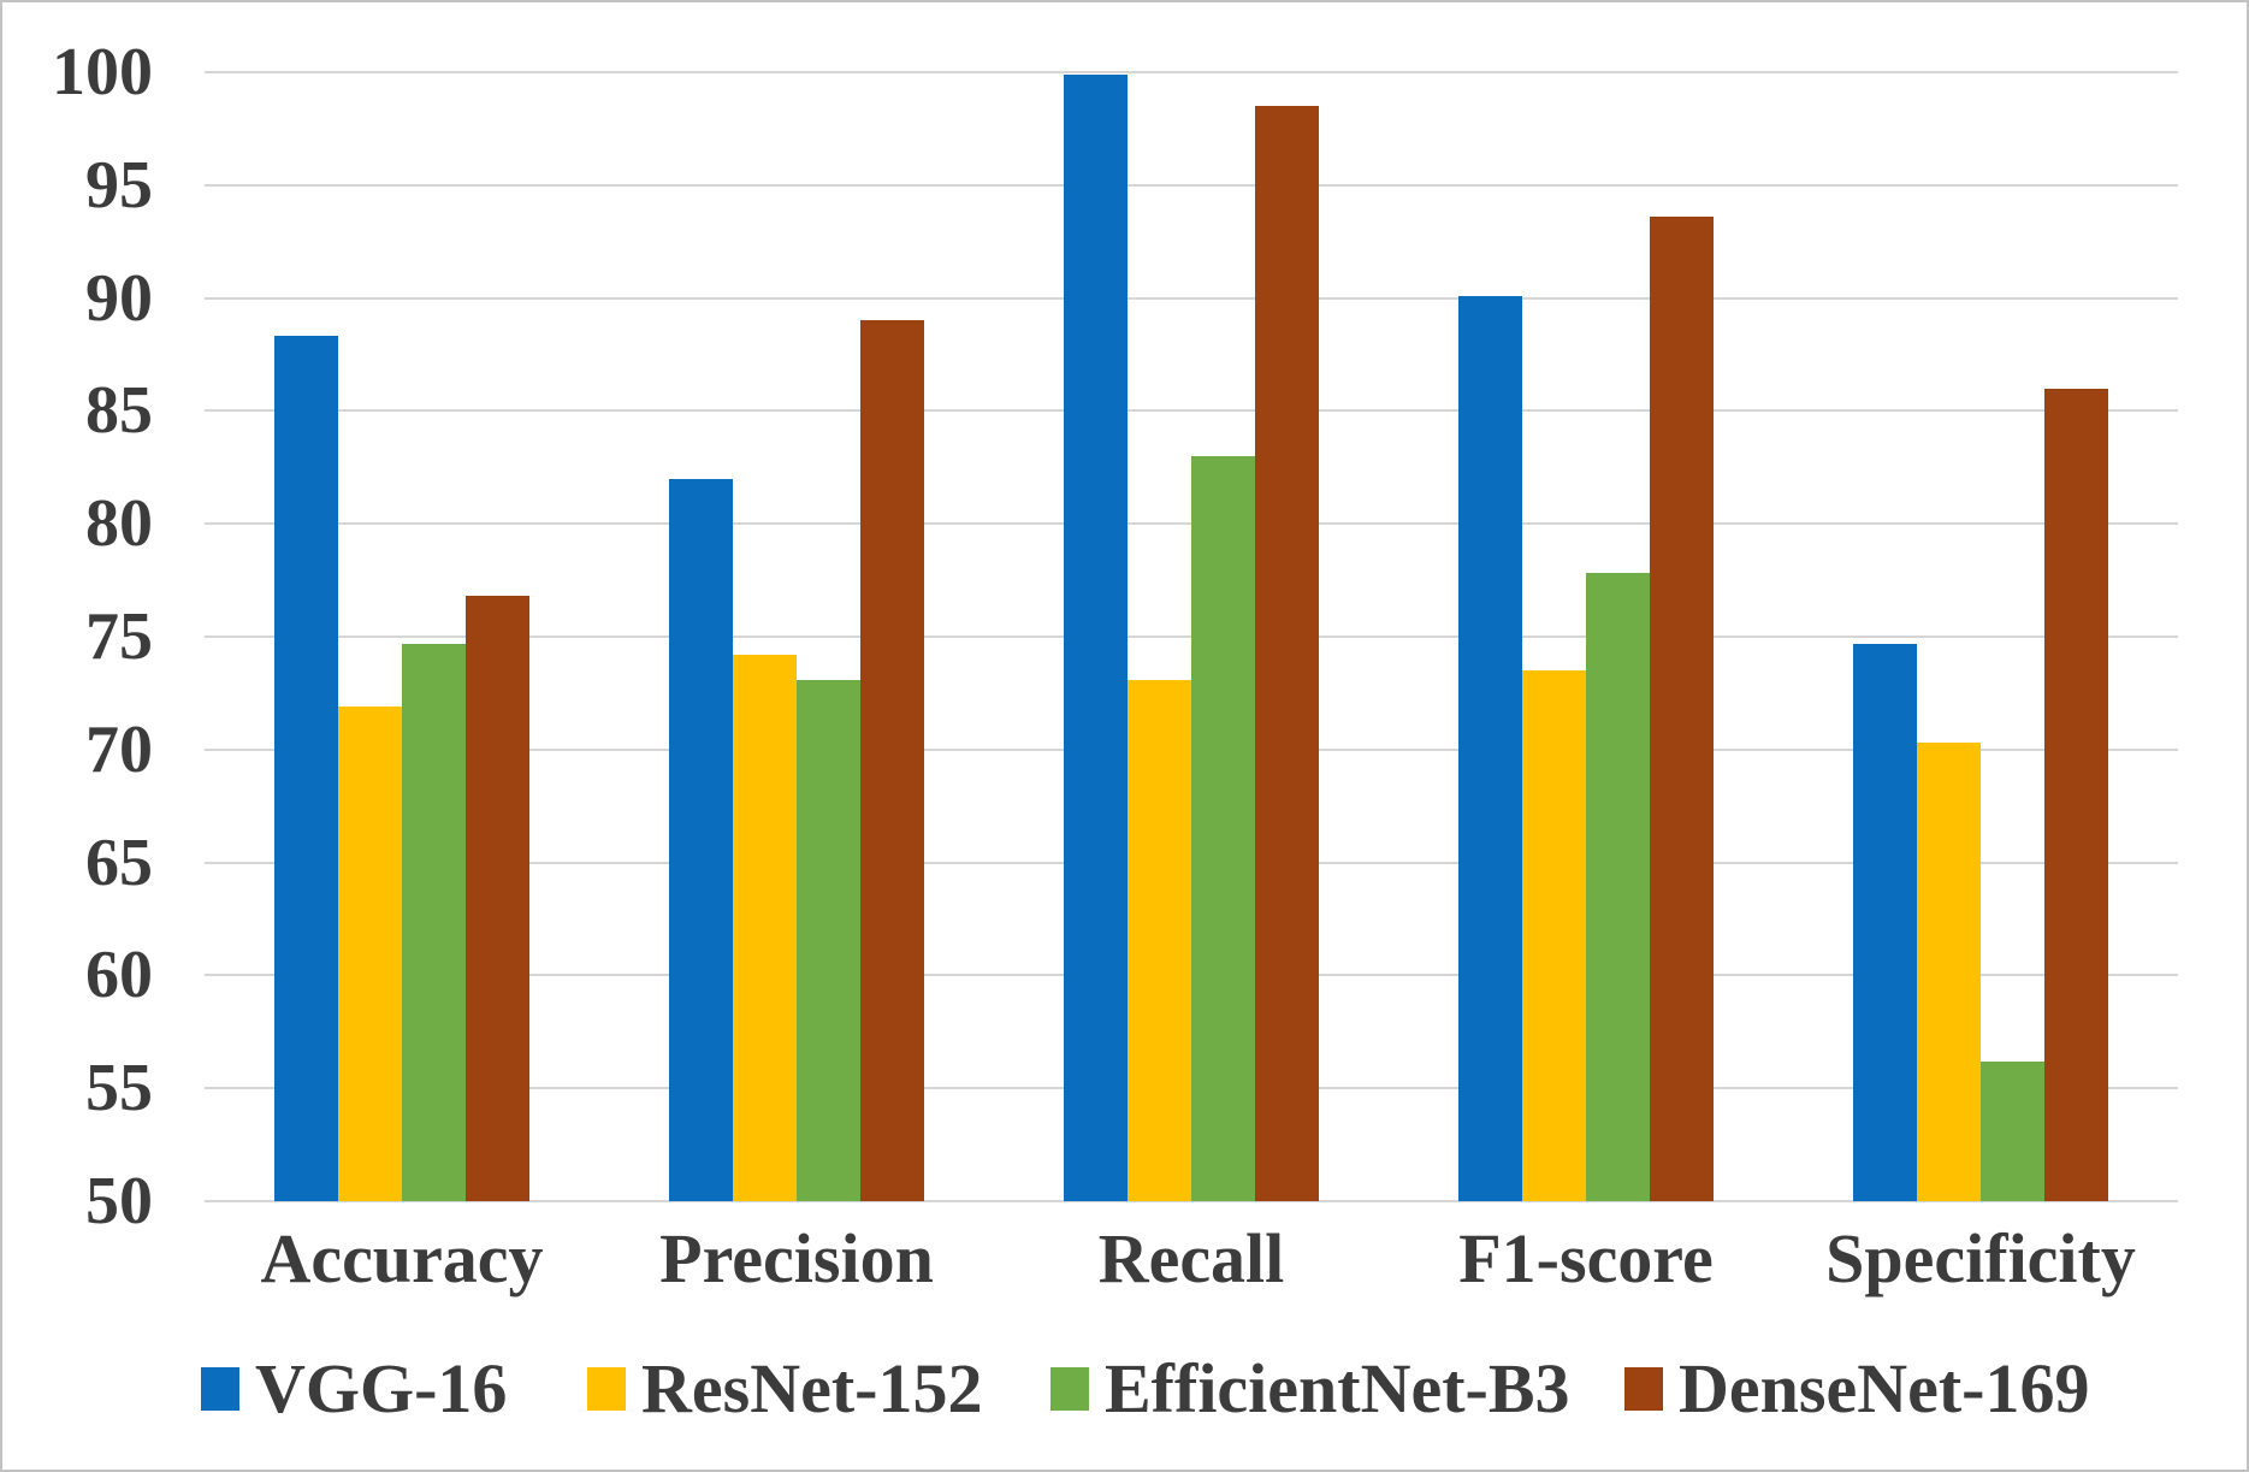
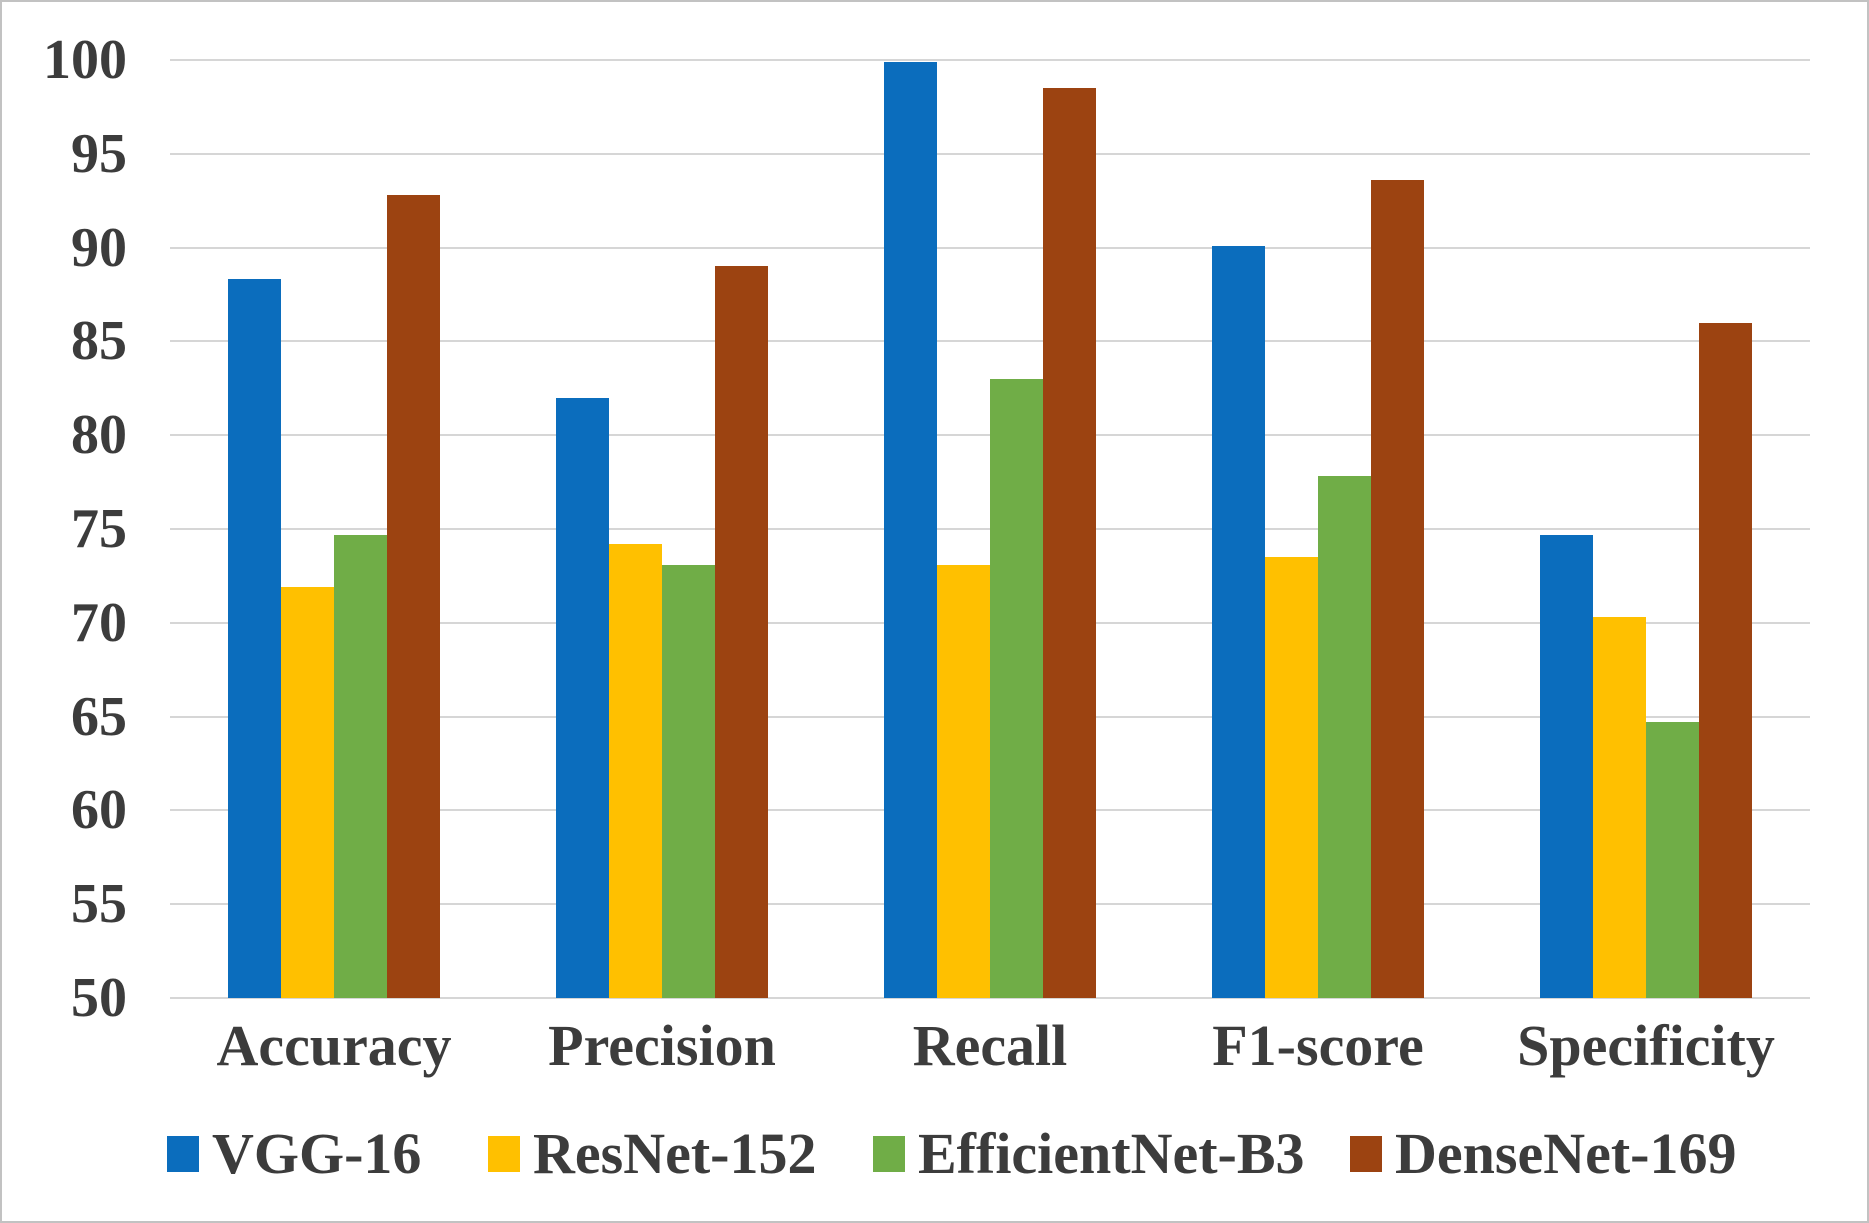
DenseNet-169/Accuracy: 76.8 -> 92.8
EfficientNet-B3/Specificity: 56.2 -> 64.7
